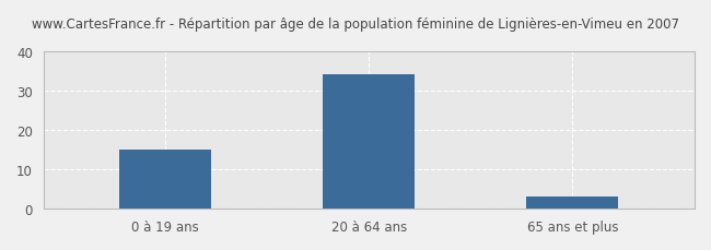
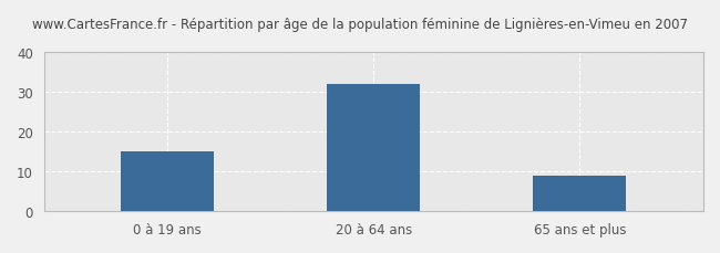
20 à 64 ans: 34 -> 32
65 ans et plus: 3 -> 9
